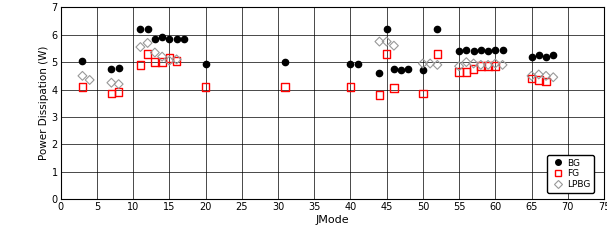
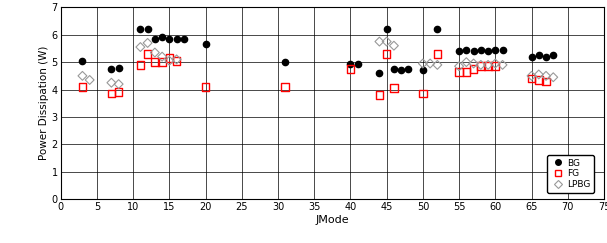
BG/20: 4.95 -> 5.65
FG/40: 4.10 -> 4.75
